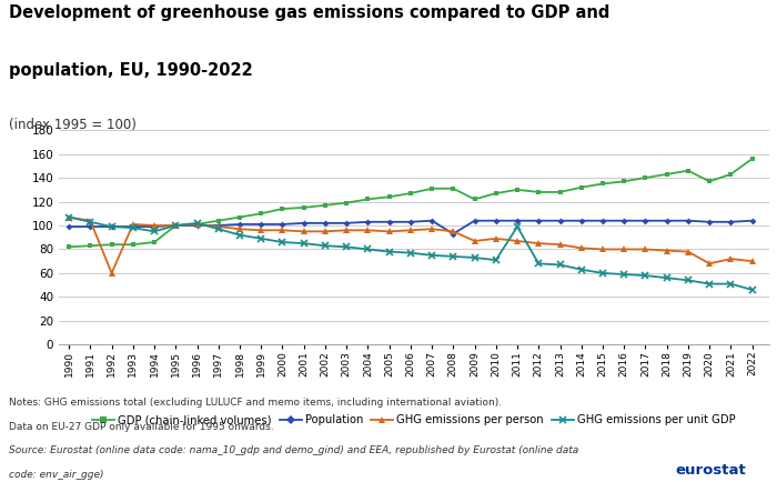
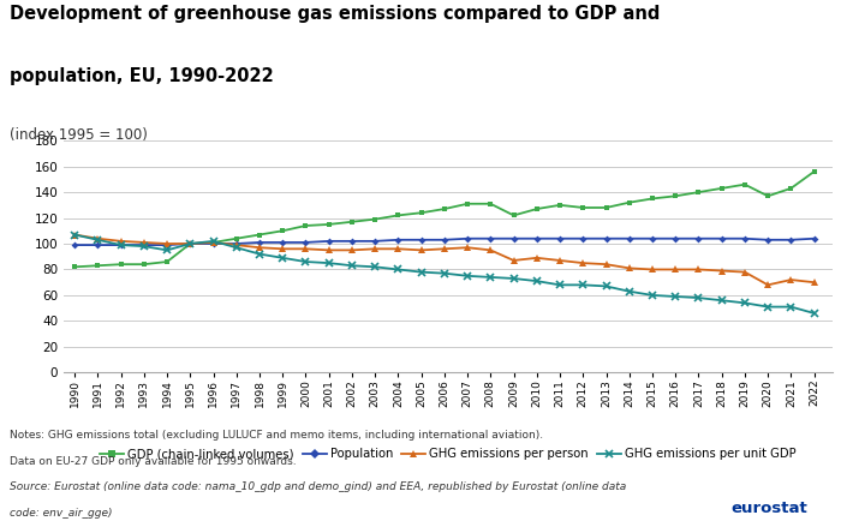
GHG emissions per person/1992: 60 -> 102
Population/2008: 93 -> 104
GHG emissions per unit GDP/2011: 99 -> 68
